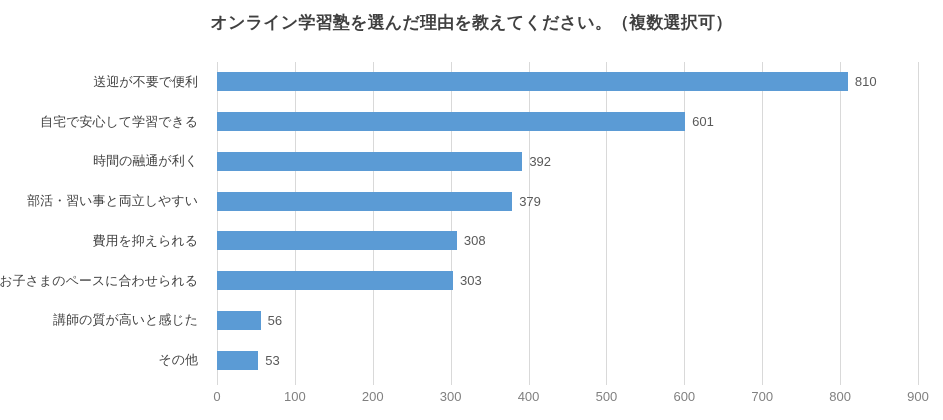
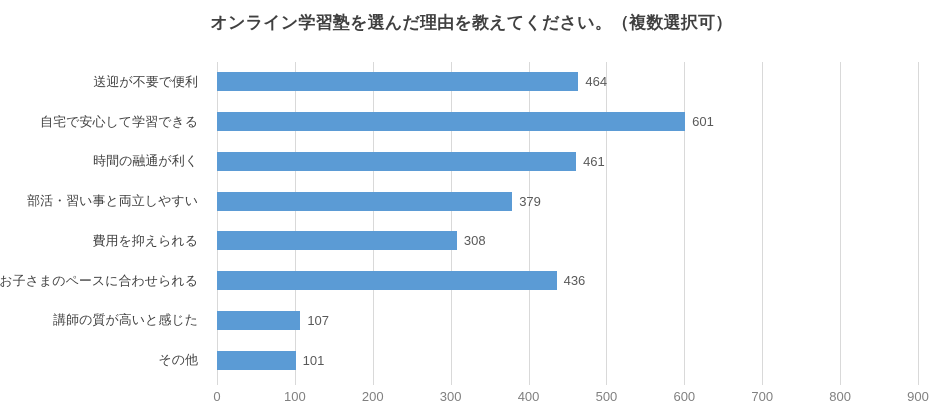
送迎が不要で便利: 810 -> 464
時間の融通が利く: 392 -> 461
お子さまのペースに合わせられる: 303 -> 436
講師の質が高いと感じた: 56 -> 107
その他: 53 -> 101
